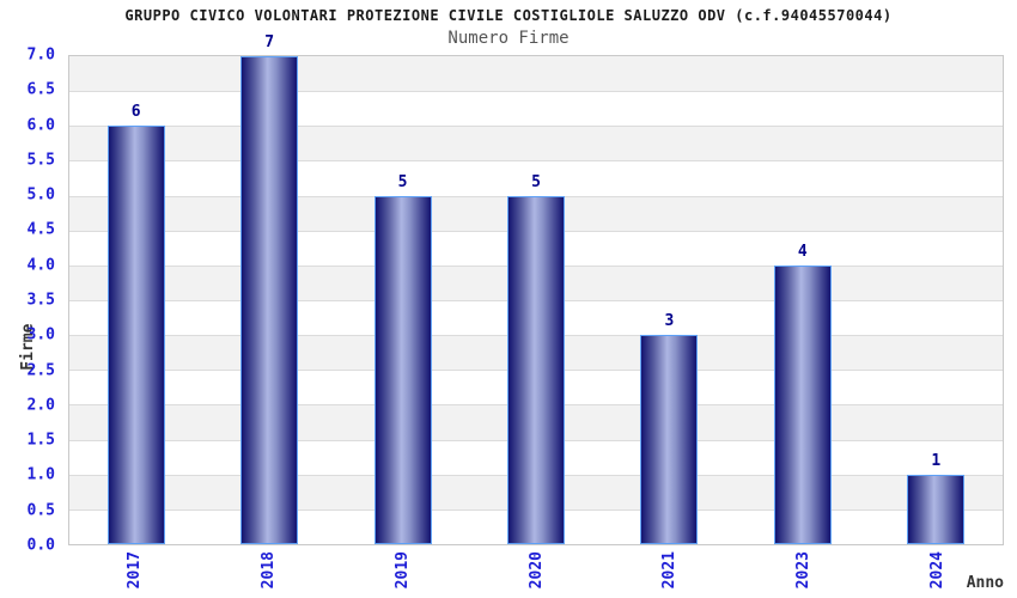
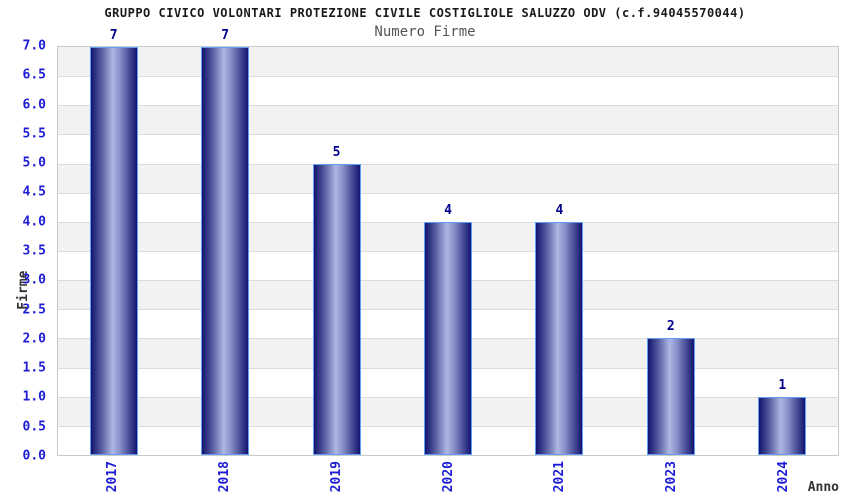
2017: 6 -> 7
2020: 5 -> 4
2021: 3 -> 4
2023: 4 -> 2
